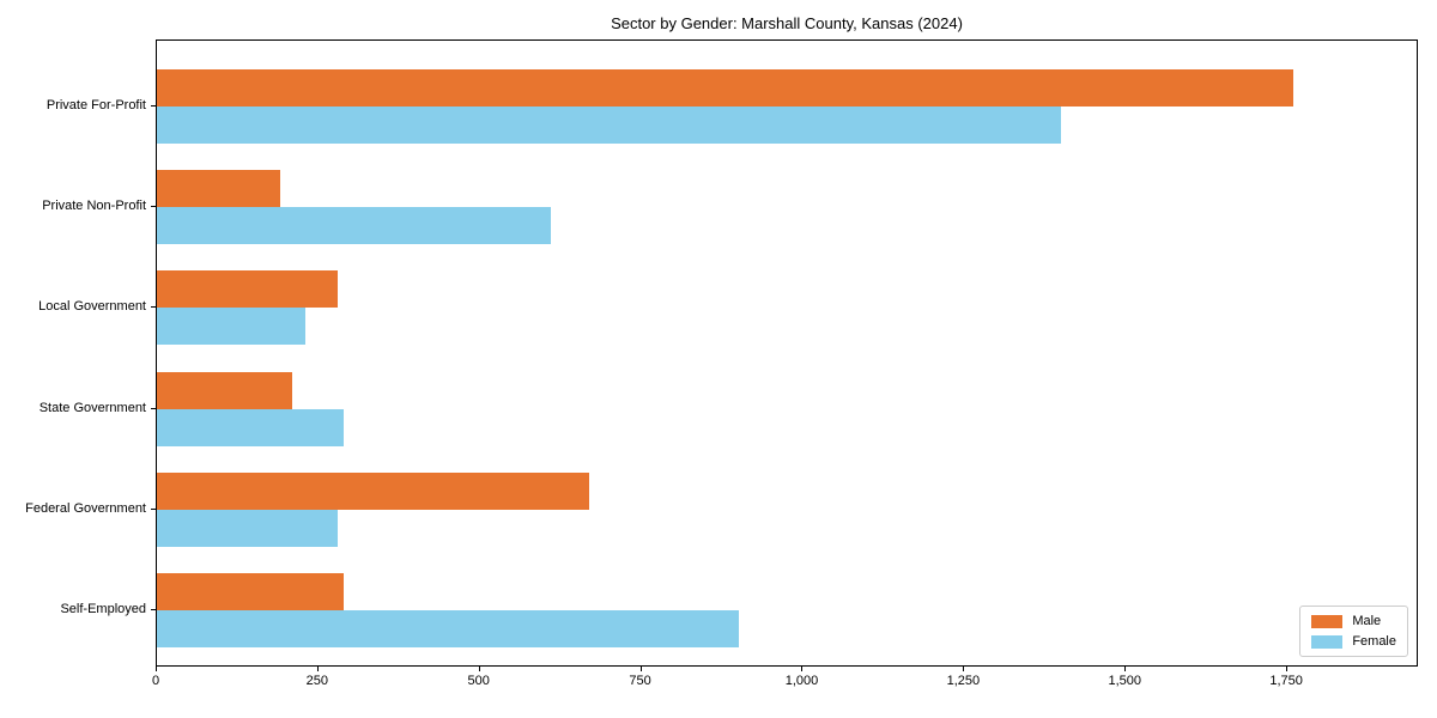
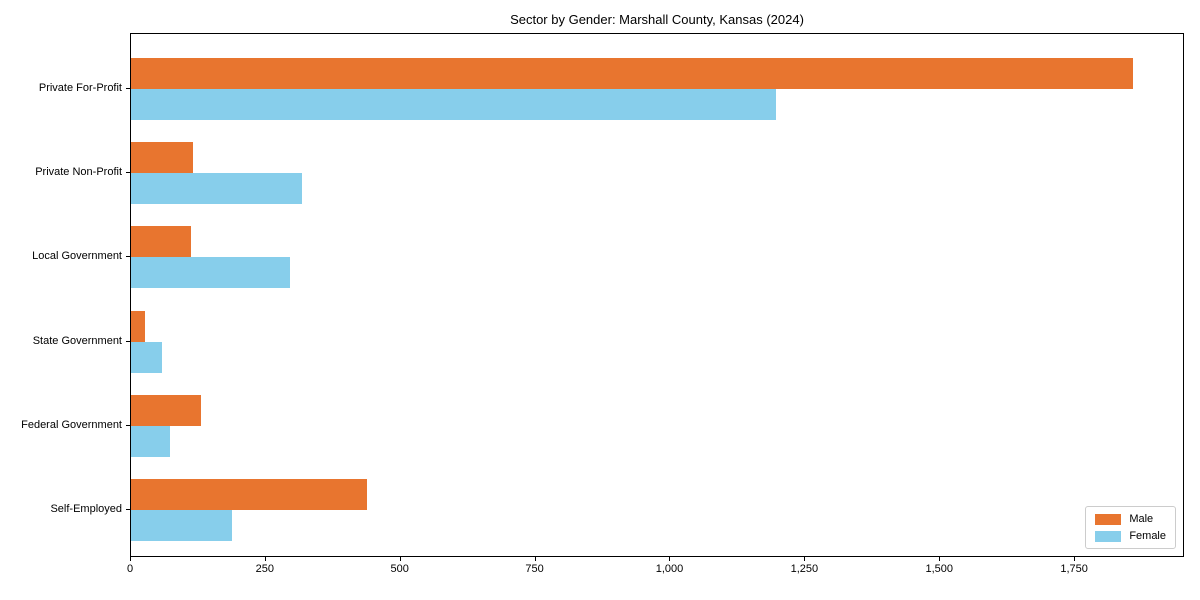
Male/Private For-Profit: 1760 -> 1860
Female/Private For-Profit: 1400 -> 1200
Male/Private Non-Profit: 190 -> 120
Female/Private Non-Profit: 610 -> 320
Male/Local Government: 280 -> 110
Female/Local Government: 230 -> 290
Male/State Government: 210 -> 30
Female/State Government: 290 -> 60
Male/Federal Government: 670 -> 130
Female/Federal Government: 280 -> 70
Male/Self-Employed: 290 -> 440
Female/Self-Employed: 900 -> 190
